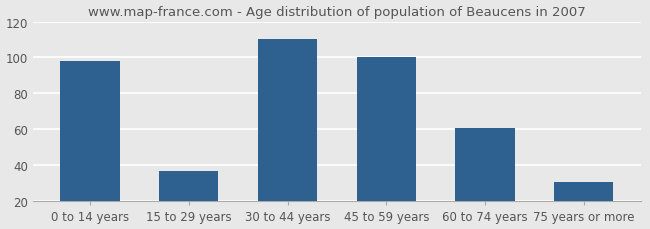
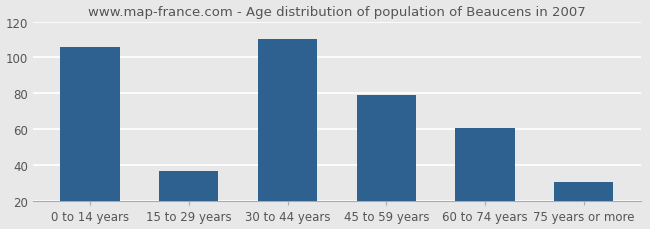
0 to 14 years: 98 -> 106
45 to 59 years: 100 -> 79
